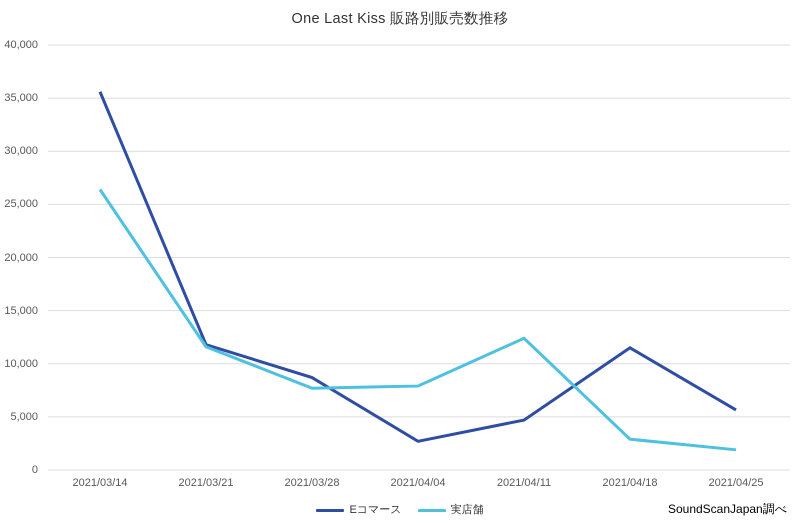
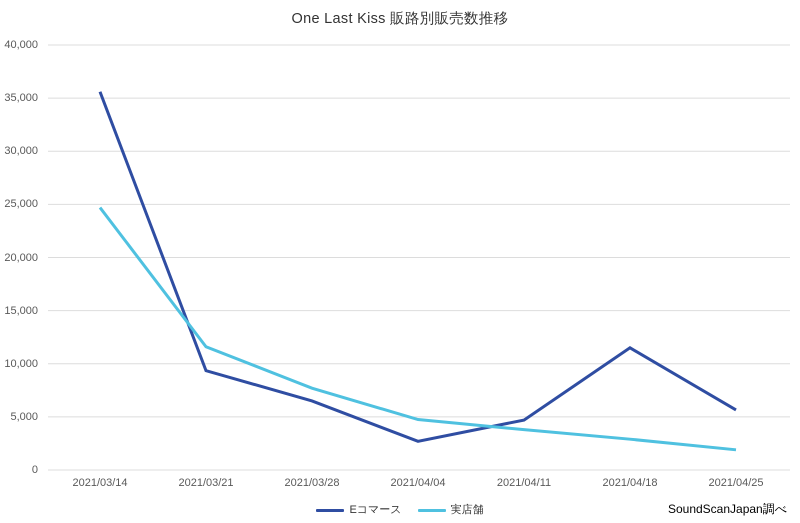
実店舗/2021/03/14: 26400 -> 24700
Eコマース/2021/03/21: 11800 -> 9400
Eコマース/2021/03/28: 8700 -> 6500
実店舗/2021/04/04: 7900 -> 4800
実店舗/2021/04/11: 12400 -> 3800
